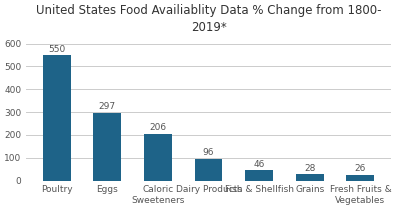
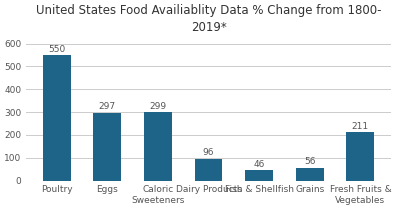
Caloric Sweeteners: 206 -> 299
Grains: 28 -> 56
Fresh Fruits & Vegetables: 26 -> 211
